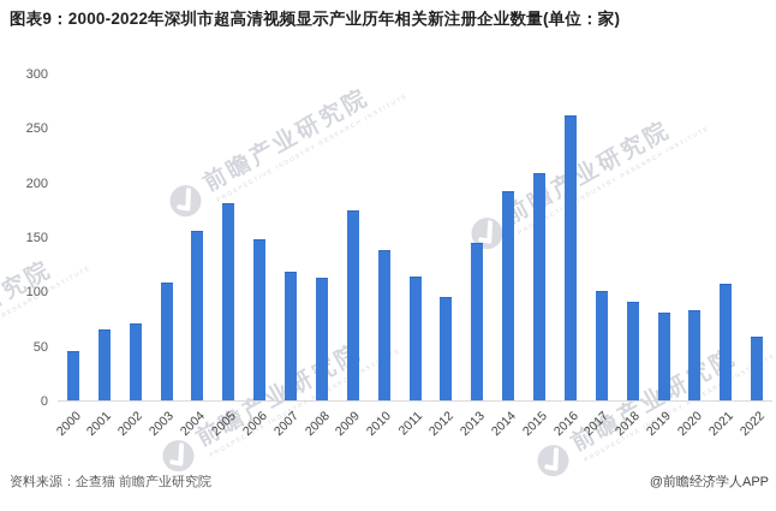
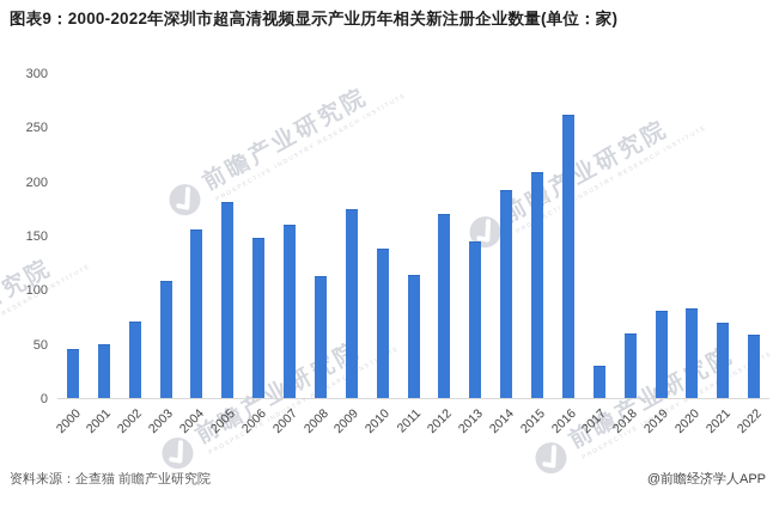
2001: 60 -> 50
2007: 120 -> 160
2012: 100 -> 170
2017: 100 -> 30
2018: 90 -> 60
2021: 110 -> 70
